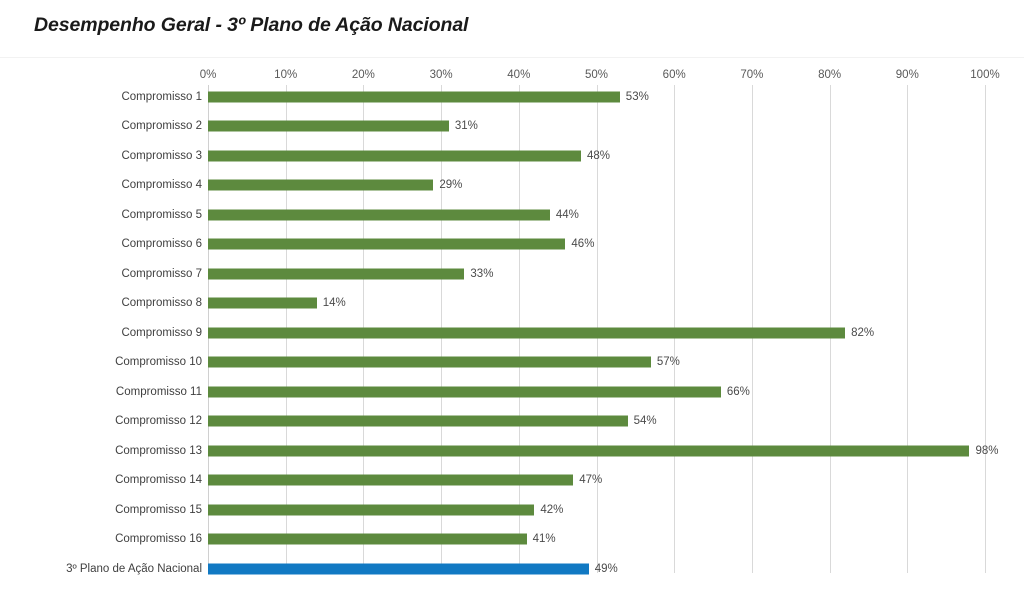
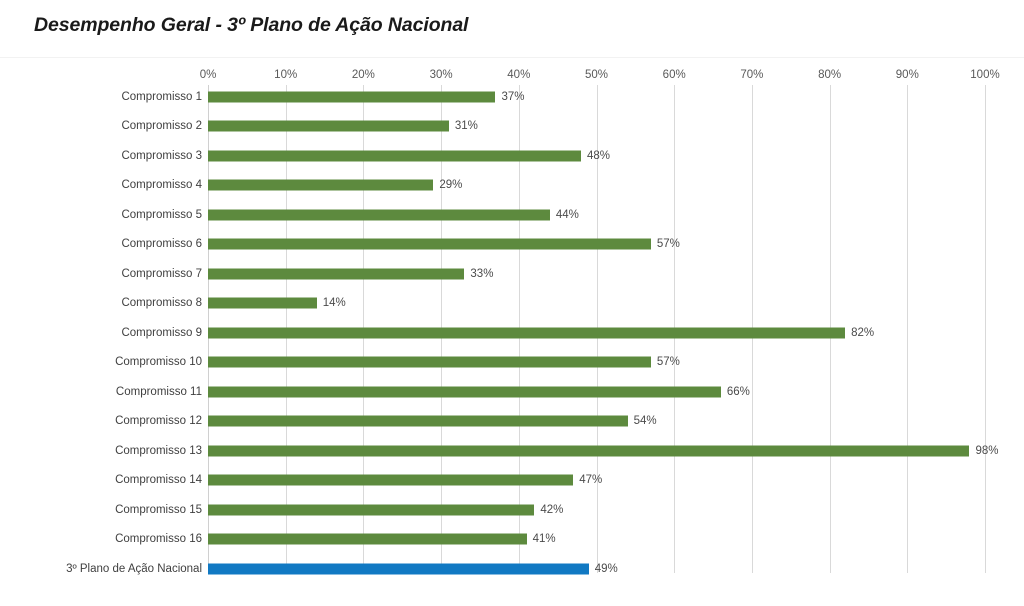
Compromisso 1: 53% -> 37%
Compromisso 6: 46% -> 57%
